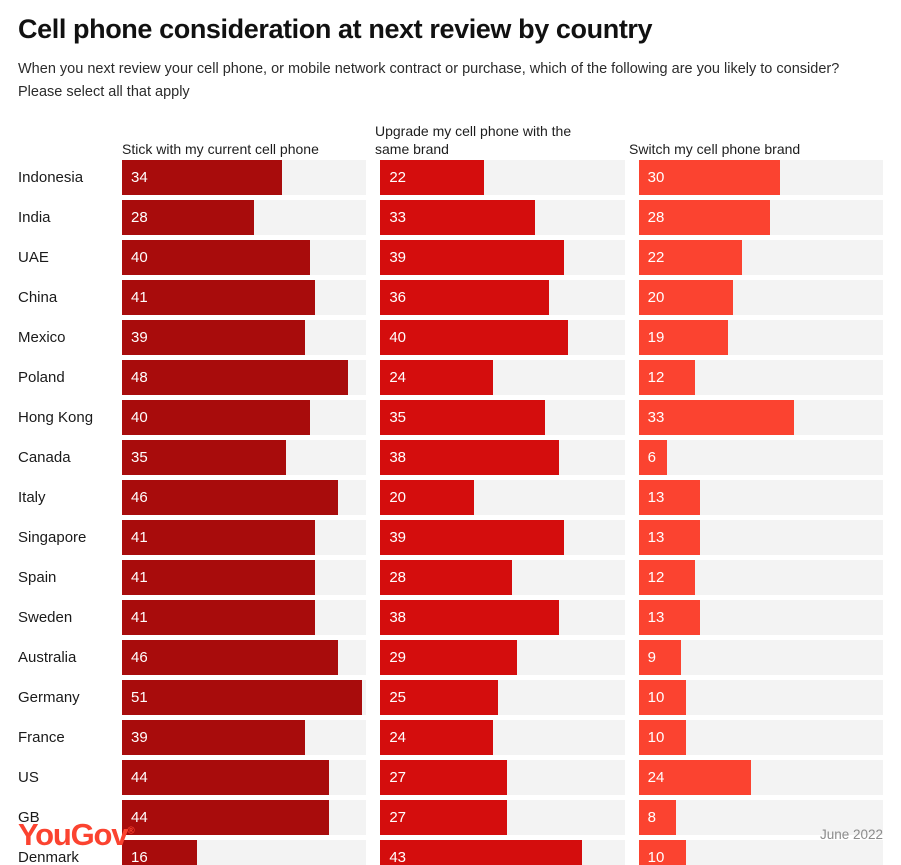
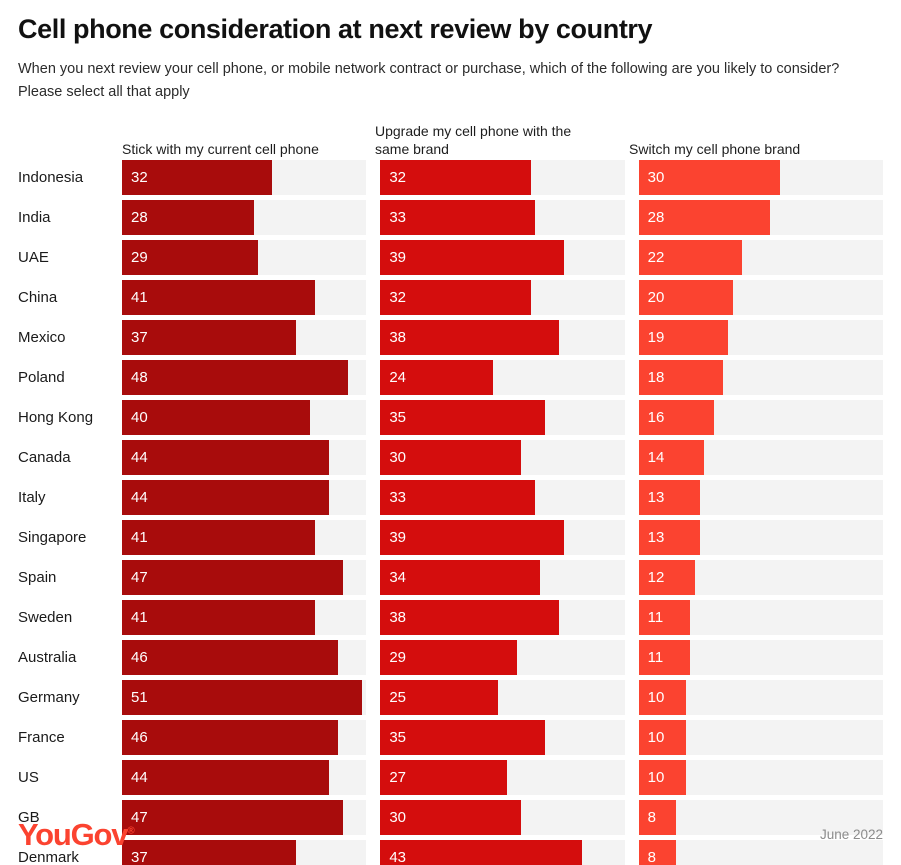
Stick with my current cell phone/Indonesia: 34 -> 32
Upgrade my cell phone with the same brand/Indonesia: 22 -> 32
Stick with my current cell phone/UAE: 40 -> 29
Upgrade my cell phone with the same brand/China: 36 -> 32
Stick with my current cell phone/Mexico: 39 -> 37
Upgrade my cell phone with the same brand/Mexico: 40 -> 38
Switch my cell phone brand/Poland: 12 -> 18
Switch my cell phone brand/Hong Kong: 33 -> 16
Stick with my current cell phone/Canada: 35 -> 44
Upgrade my cell phone with the same brand/Canada: 38 -> 30
Switch my cell phone brand/Canada: 6 -> 14
Stick with my current cell phone/Italy: 46 -> 44
Upgrade my cell phone with the same brand/Italy: 20 -> 33
Stick with my current cell phone/Spain: 41 -> 47
Upgrade my cell phone with the same brand/Spain: 28 -> 34
Switch my cell phone brand/Sweden: 13 -> 11
Switch my cell phone brand/Australia: 9 -> 11
Stick with my current cell phone/France: 39 -> 46
Upgrade my cell phone with the same brand/France: 24 -> 35
Switch my cell phone brand/US: 24 -> 10
Stick with my current cell phone/GB: 44 -> 47
Upgrade my cell phone with the same brand/GB: 27 -> 30
Stick with my current cell phone/Denmark: 16 -> 37
Switch my cell phone brand/Denmark: 10 -> 8
